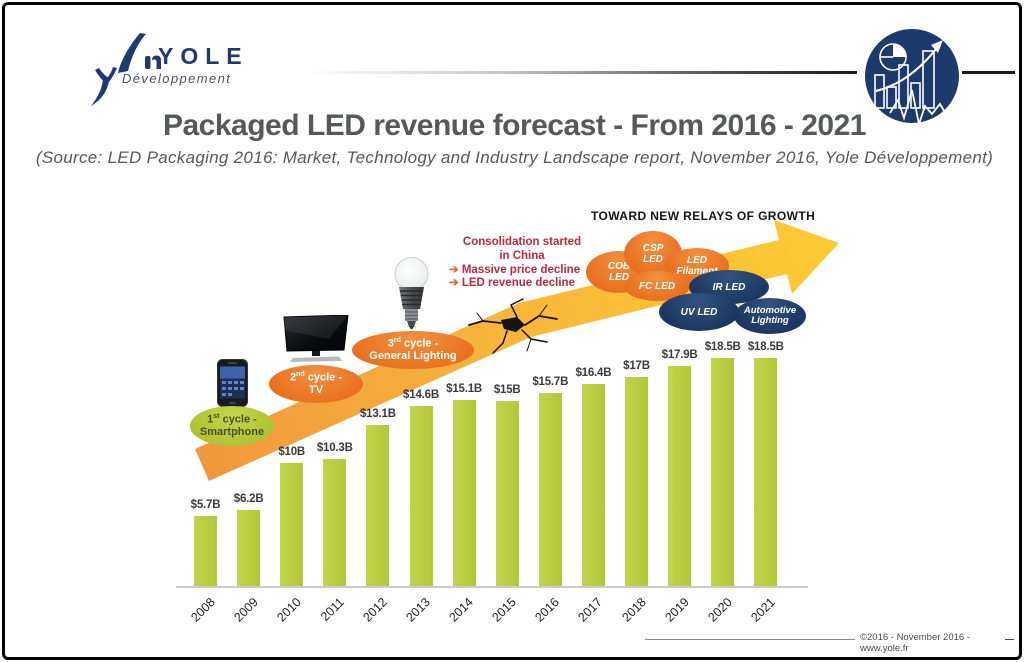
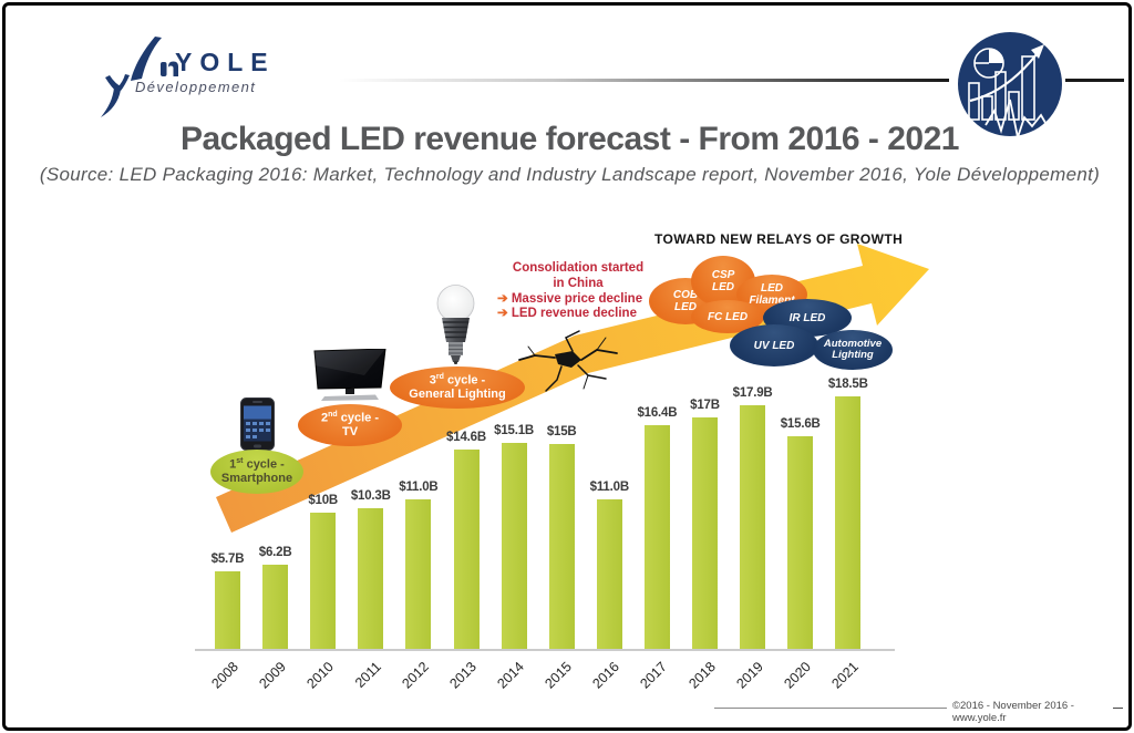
2012: $13.1B -> $11.0B
2016: $15.7B -> $11.0B
2020: $18.5B -> $15.6B
